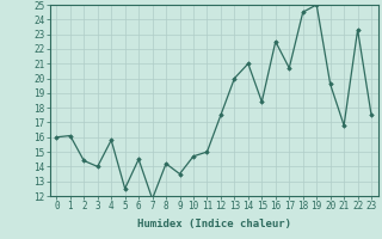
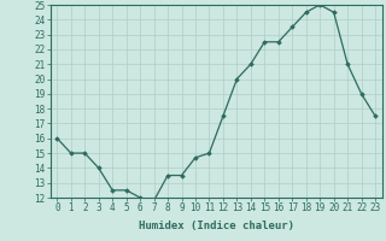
1: 16.1 -> 15.0
2: 14.4 -> 15.0
4: 15.8 -> 12.5
6: 14.5 -> 12.0
8: 14.2 -> 13.5
15: 18.4 -> 22.5
17: 20.7 -> 23.5
20: 19.6 -> 24.5
21: 16.8 -> 21.0
22: 23.3 -> 19.0
